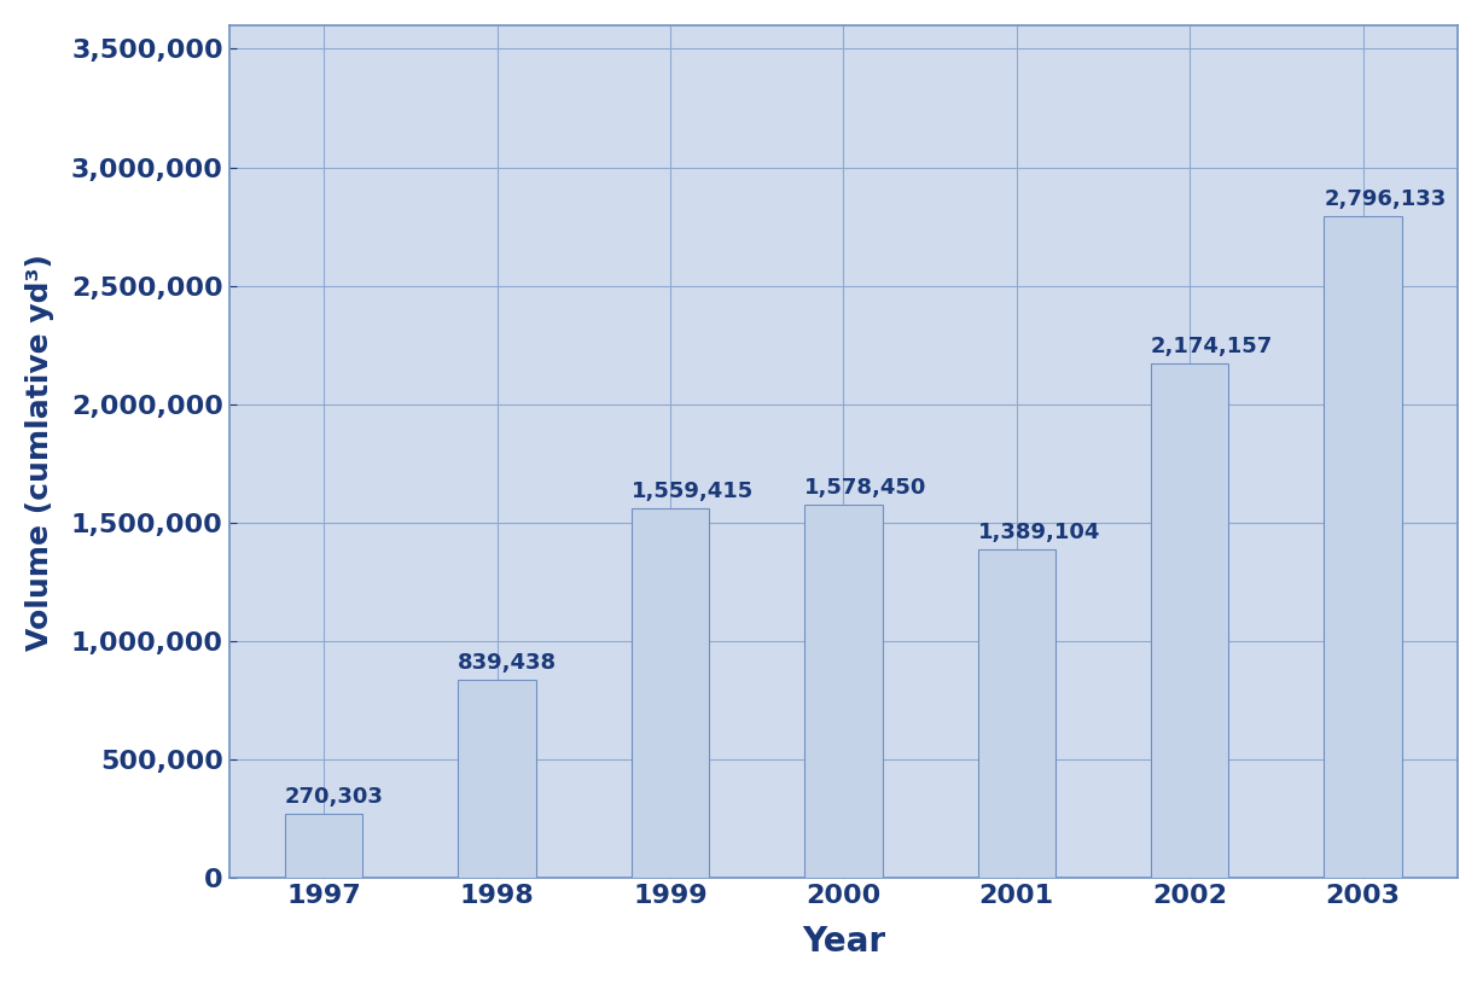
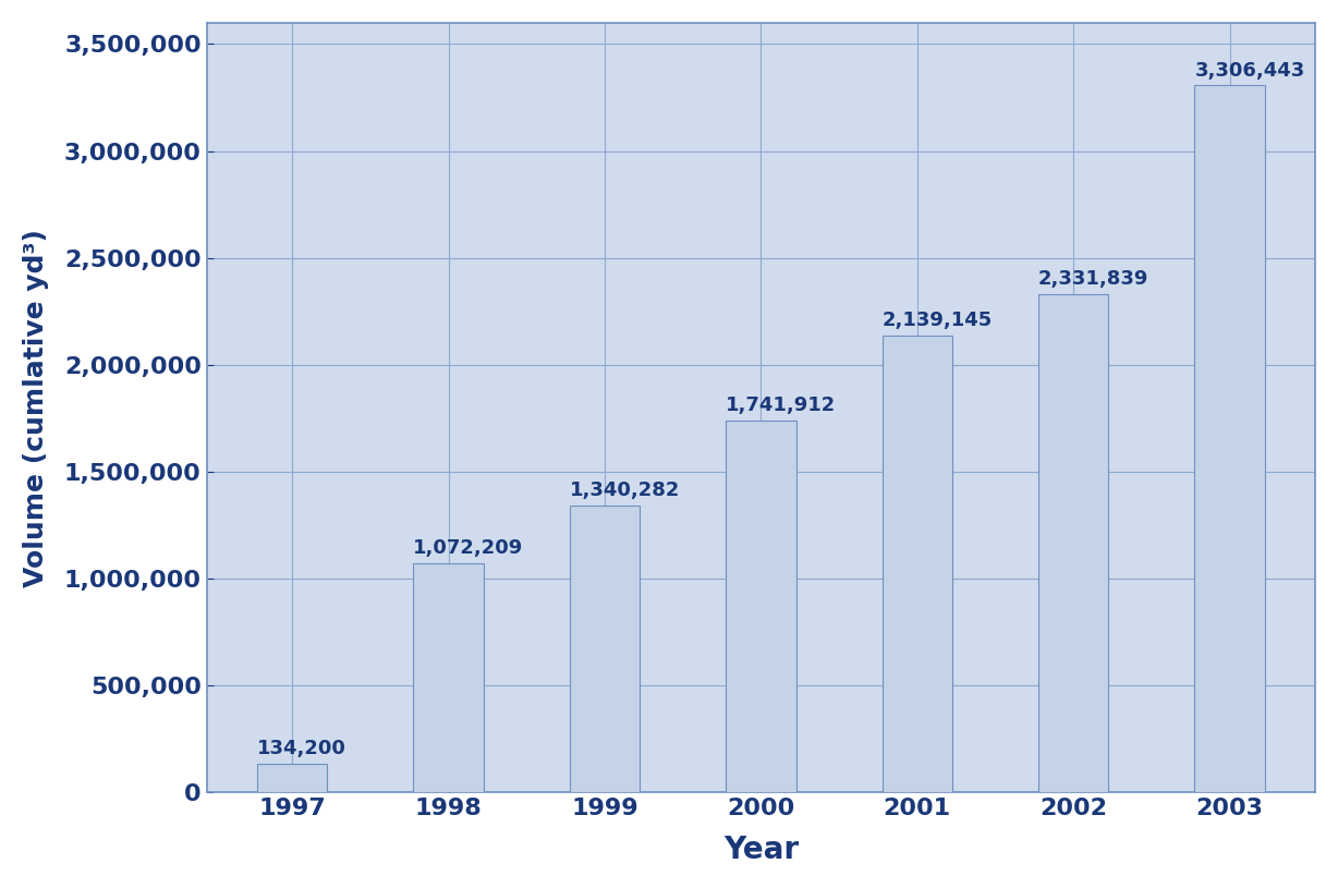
1997: 270,303 -> 134,200
1998: 839,438 -> 1,072,209
1999: 1,559,415 -> 1,340,282
2000: 1,578,450 -> 1,741,912
2001: 1,389,104 -> 2,139,145
2002: 2,174,157 -> 2,331,839
2003: 2,796,133 -> 3,306,443
